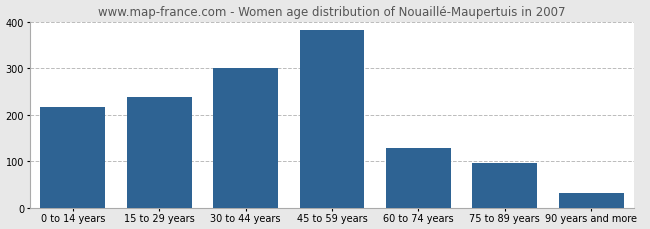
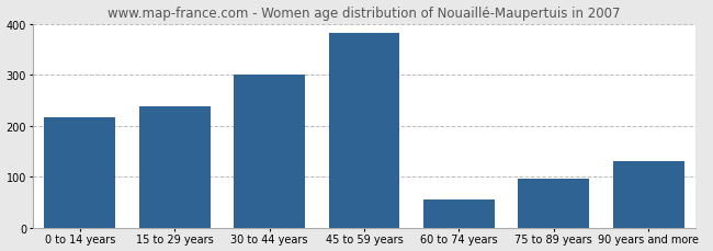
60 to 74 years: 128 -> 55
90 years and more: 32 -> 130
